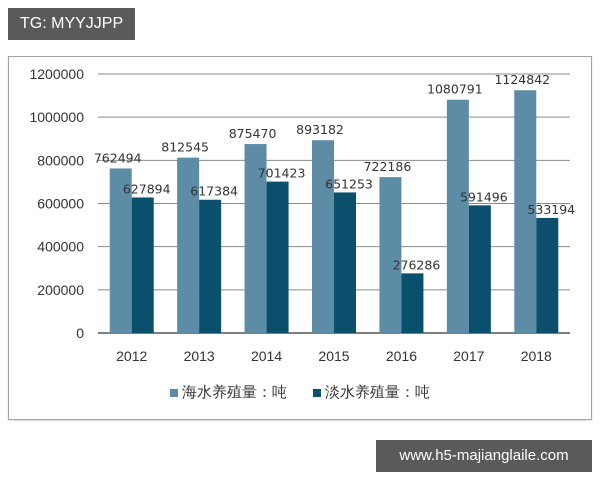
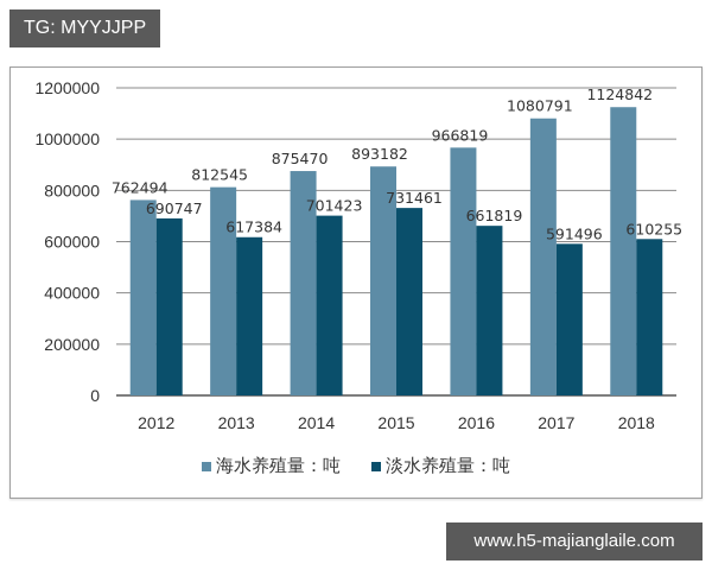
淡水养殖量：吨/2012: 627894 -> 690747
淡水养殖量：吨/2015: 651253 -> 731461
海水养殖量：吨/2016: 722186 -> 966819
淡水养殖量：吨/2016: 276286 -> 661819
淡水养殖量：吨/2018: 533194 -> 610255
